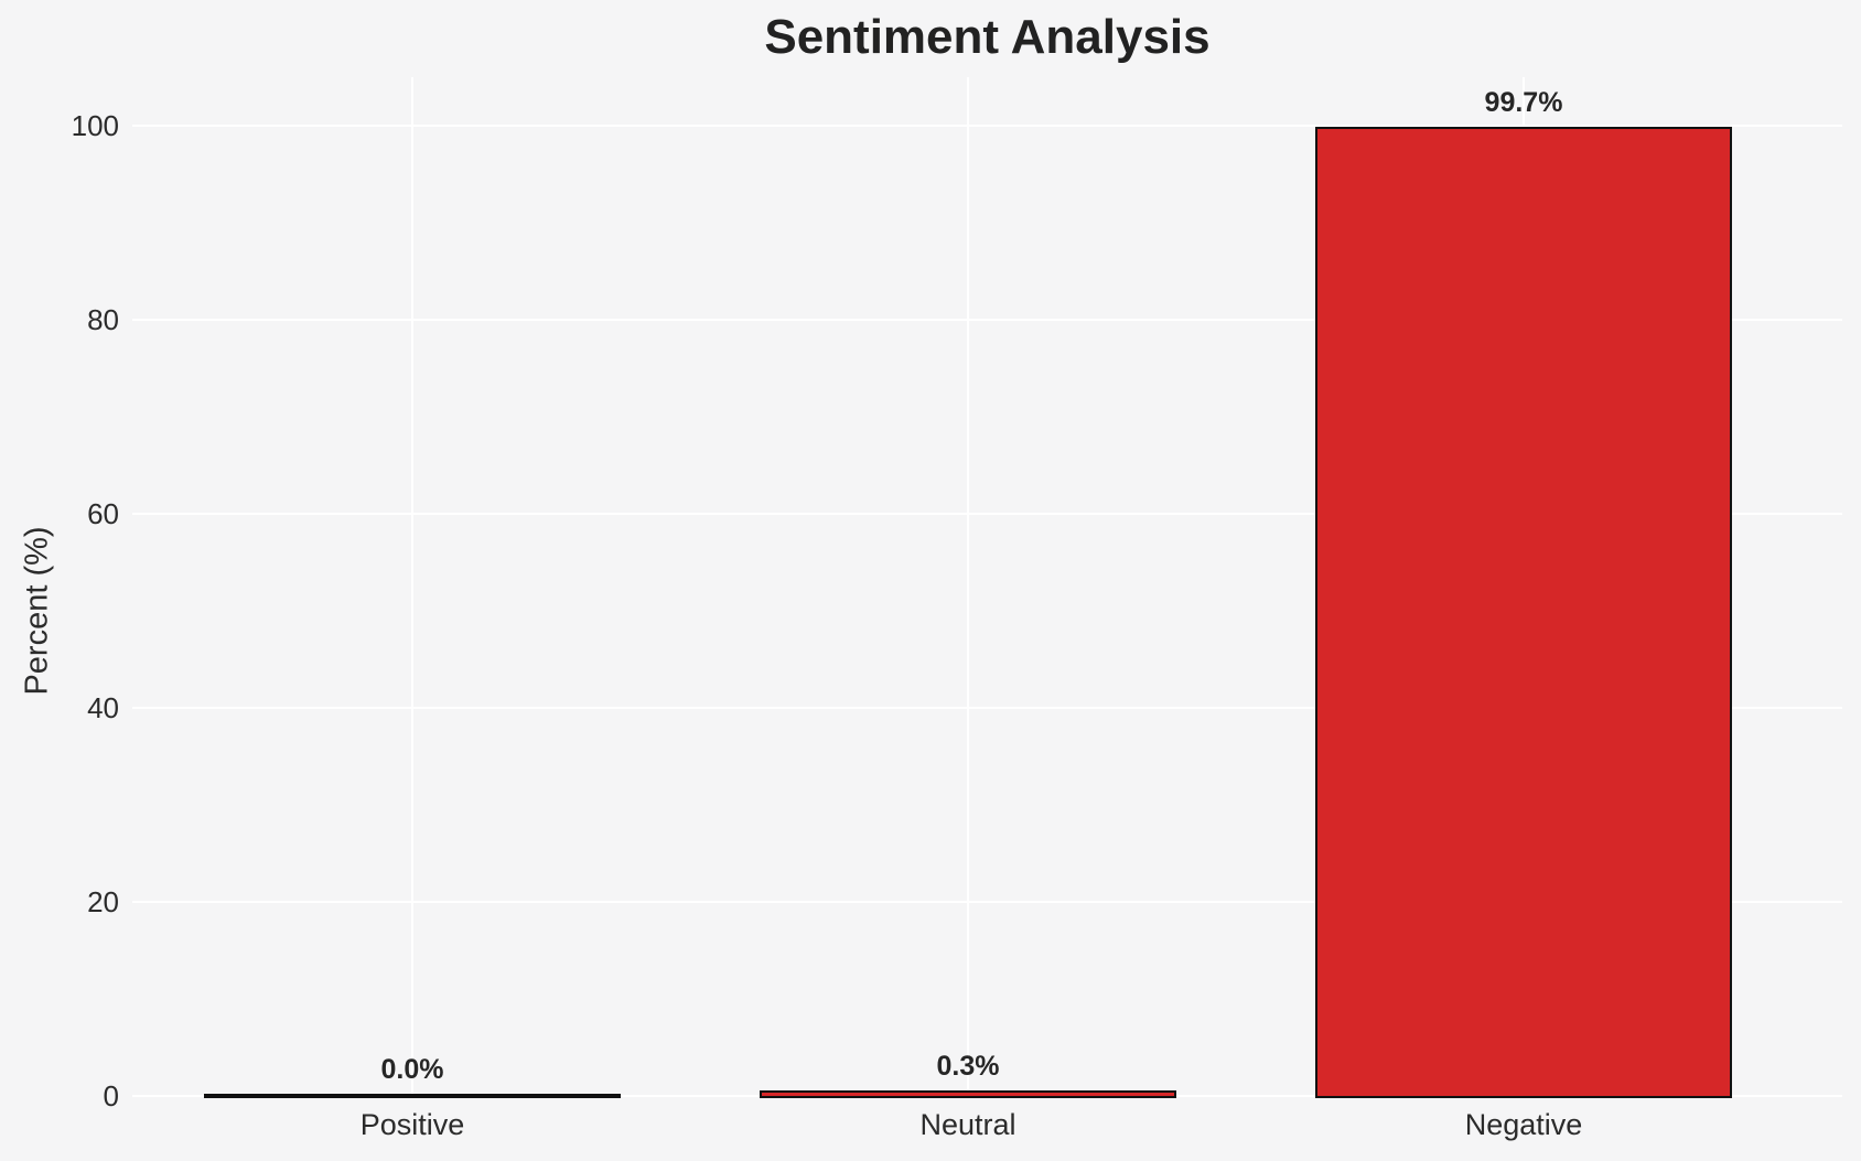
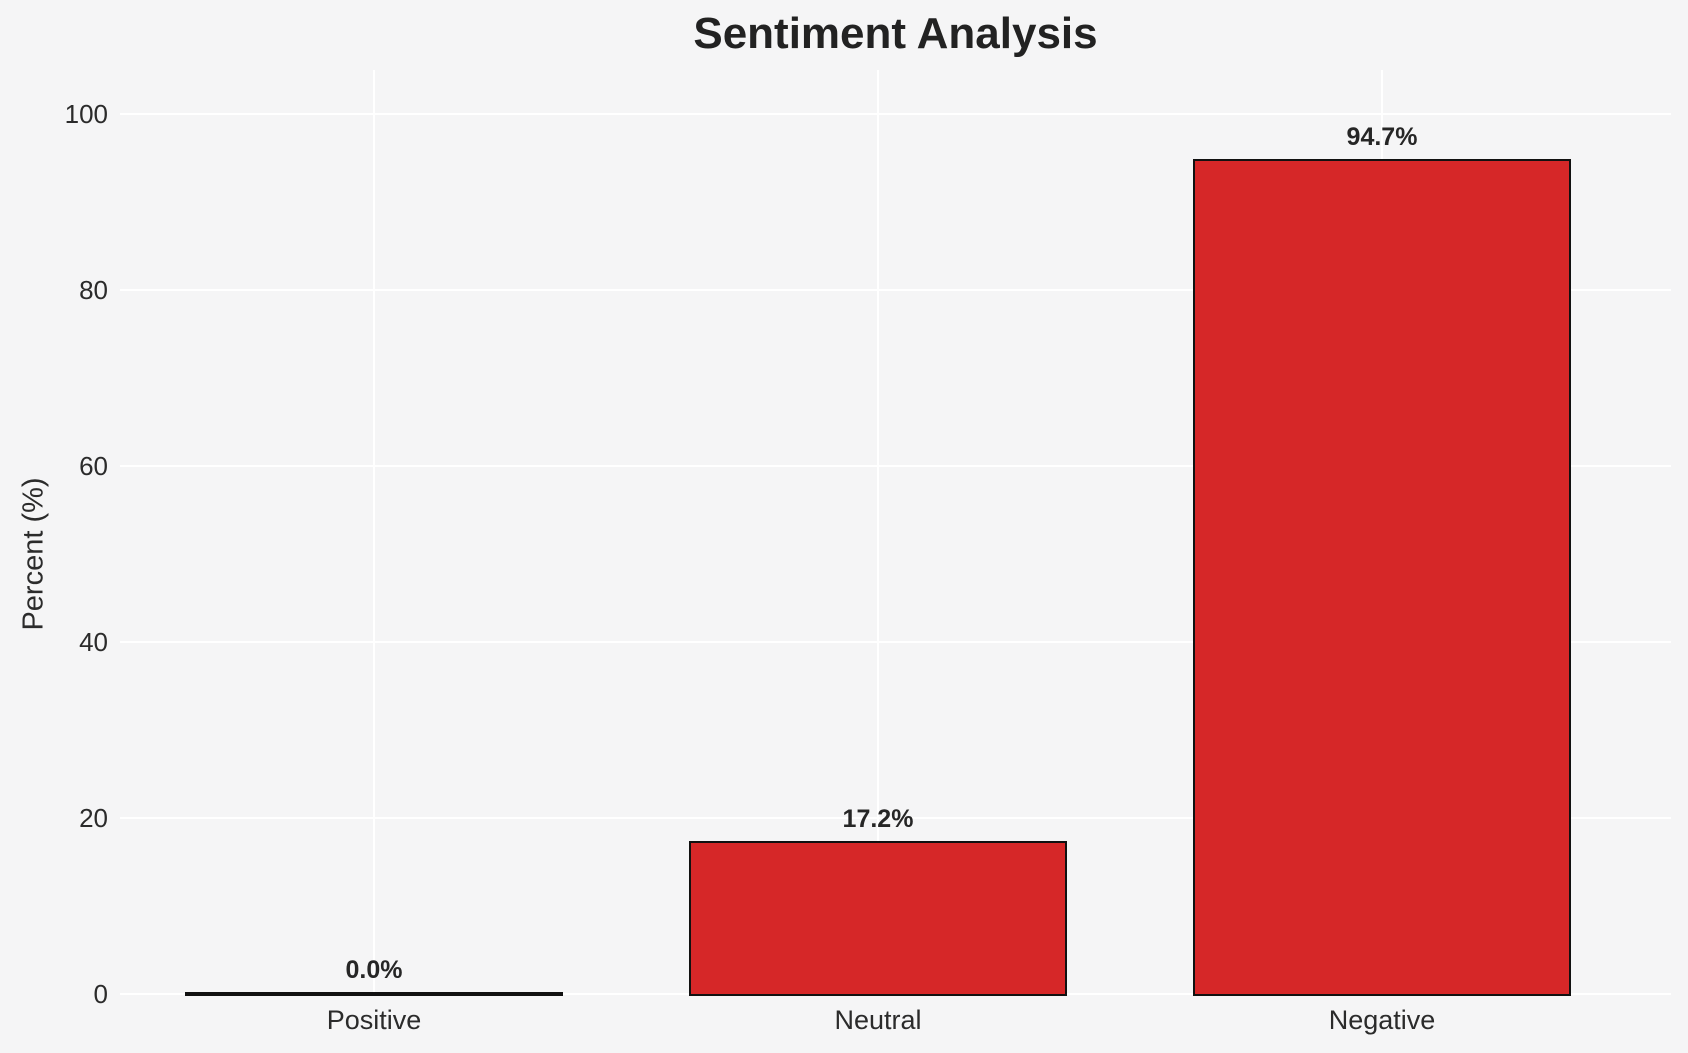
Neutral: 0.3% -> 17.2%
Negative: 99.7% -> 94.7%
